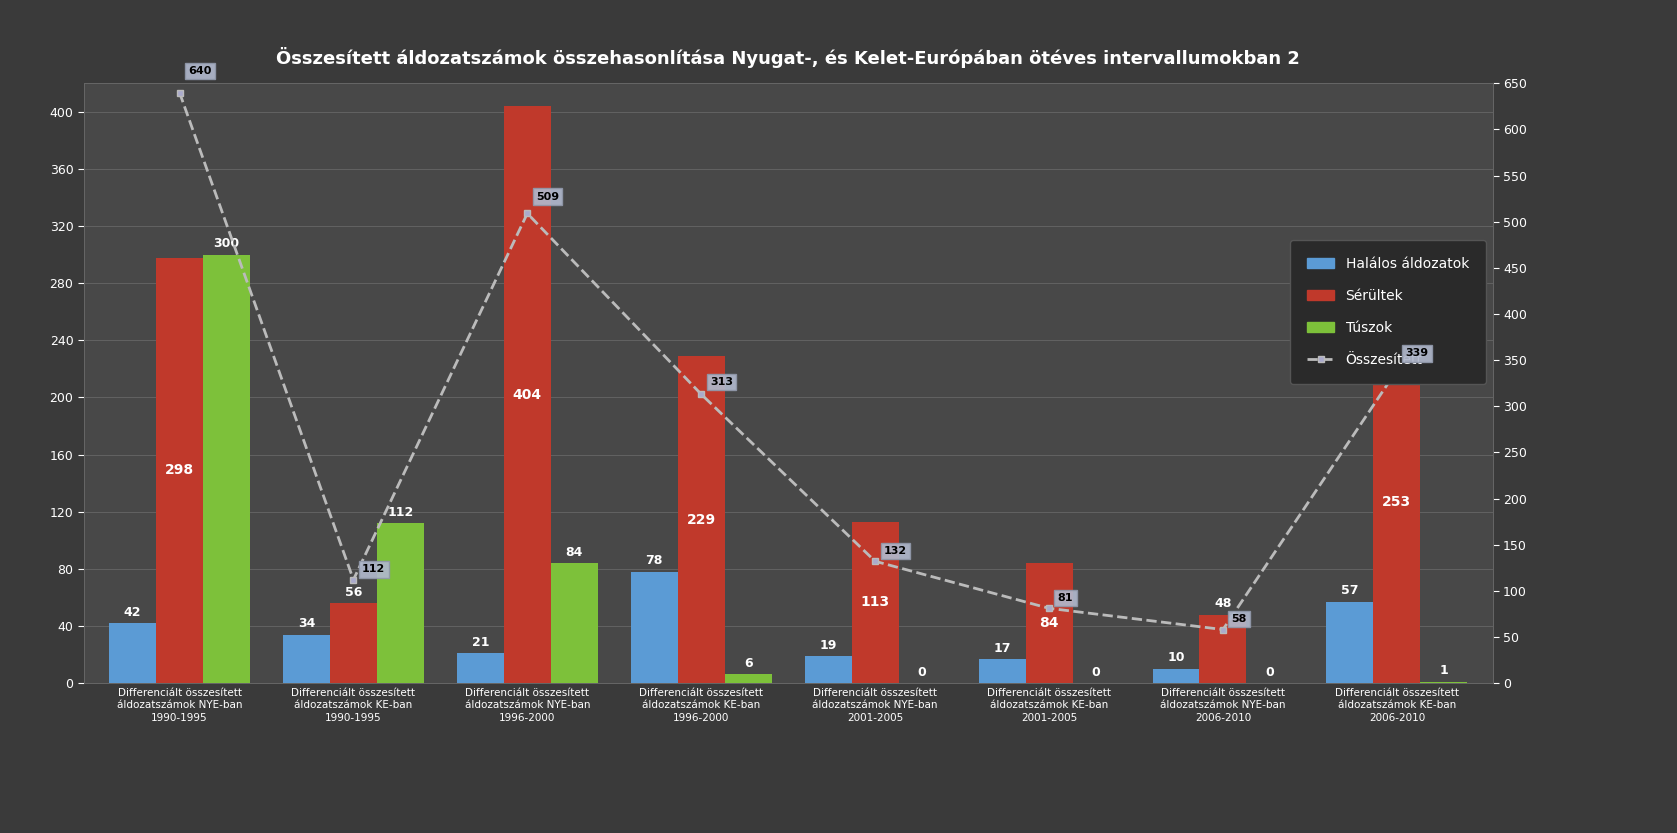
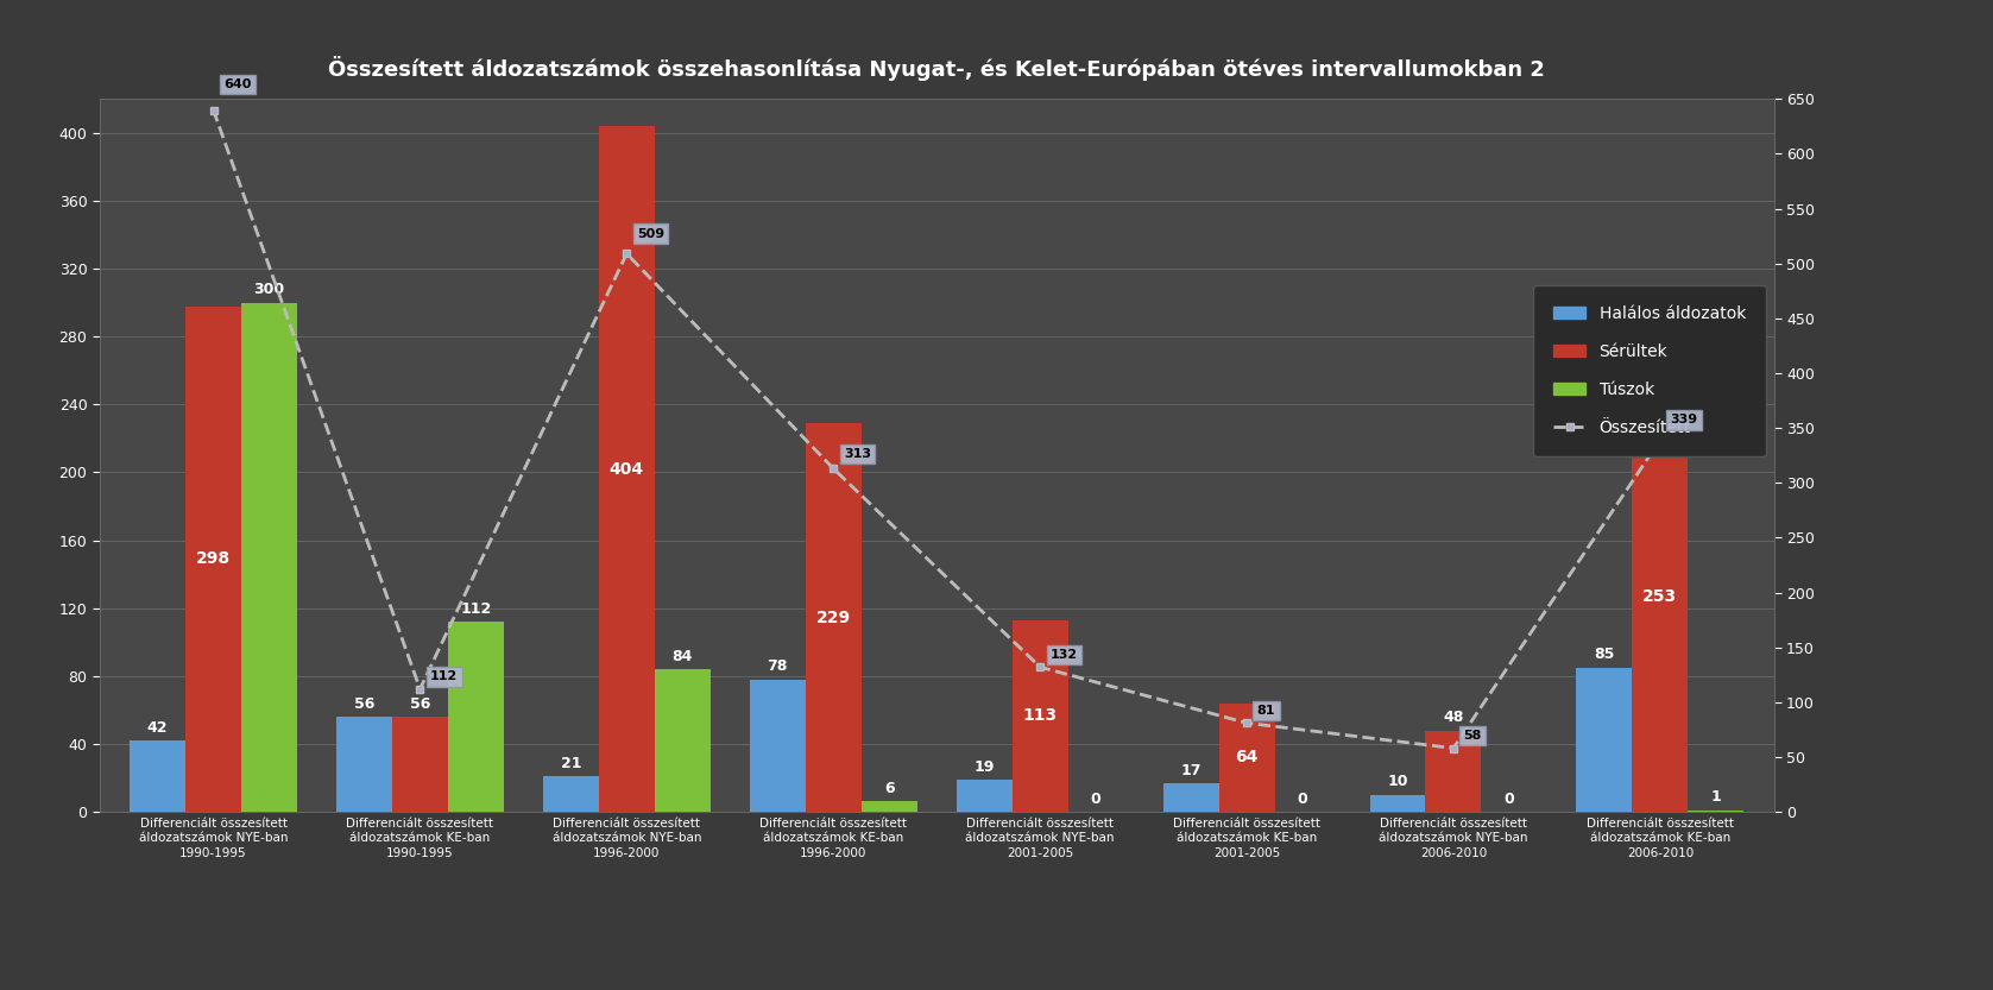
Halálos áldozatok/Differenciált összesített áldozatszámok KE-ban 1990-1995: 34 -> 56
Sérültek/Differenciált összesített áldozatszámok KE-ban 2001-2005: 84 -> 64
Halálos áldozatok/Differenciált összesített áldozatszámok KE-ban 2006-2010: 57 -> 85
